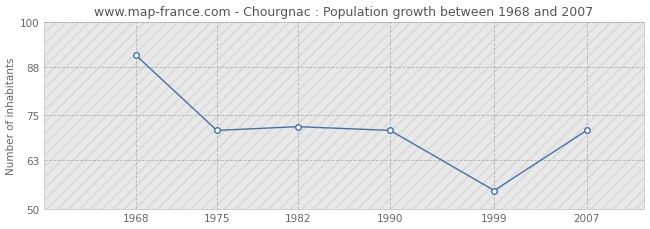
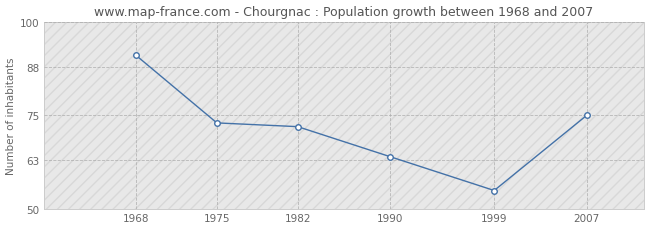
1975: 71 -> 73
1990: 71 -> 64
2007: 71 -> 75
